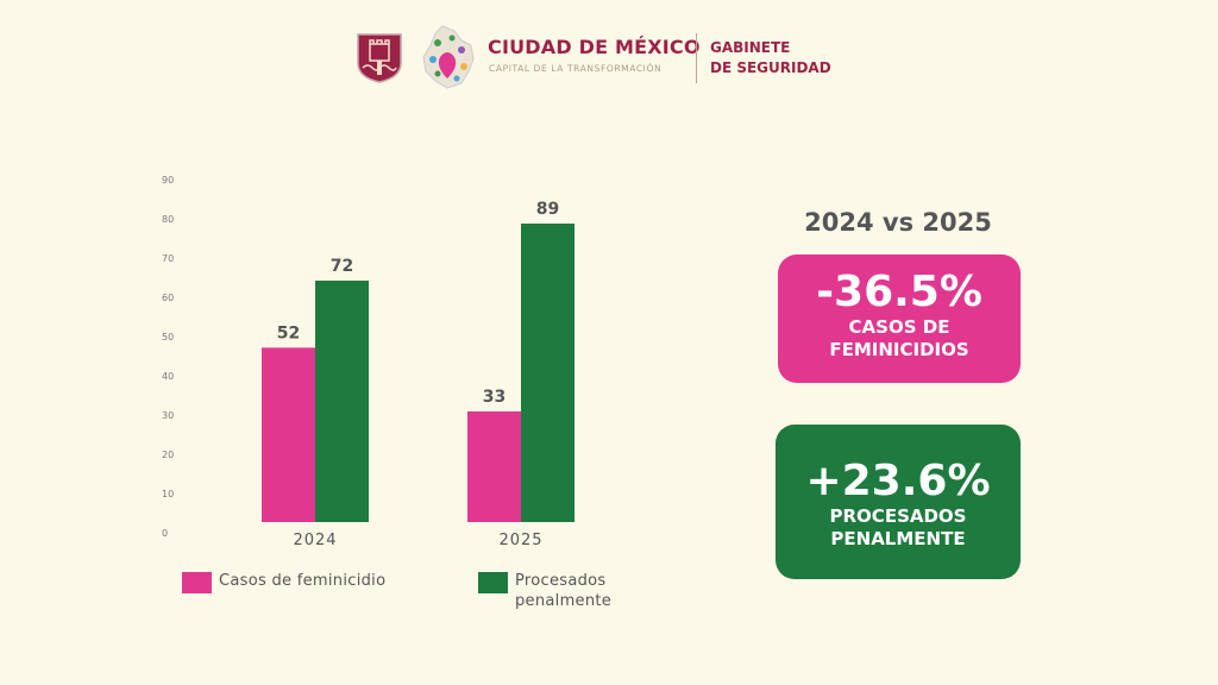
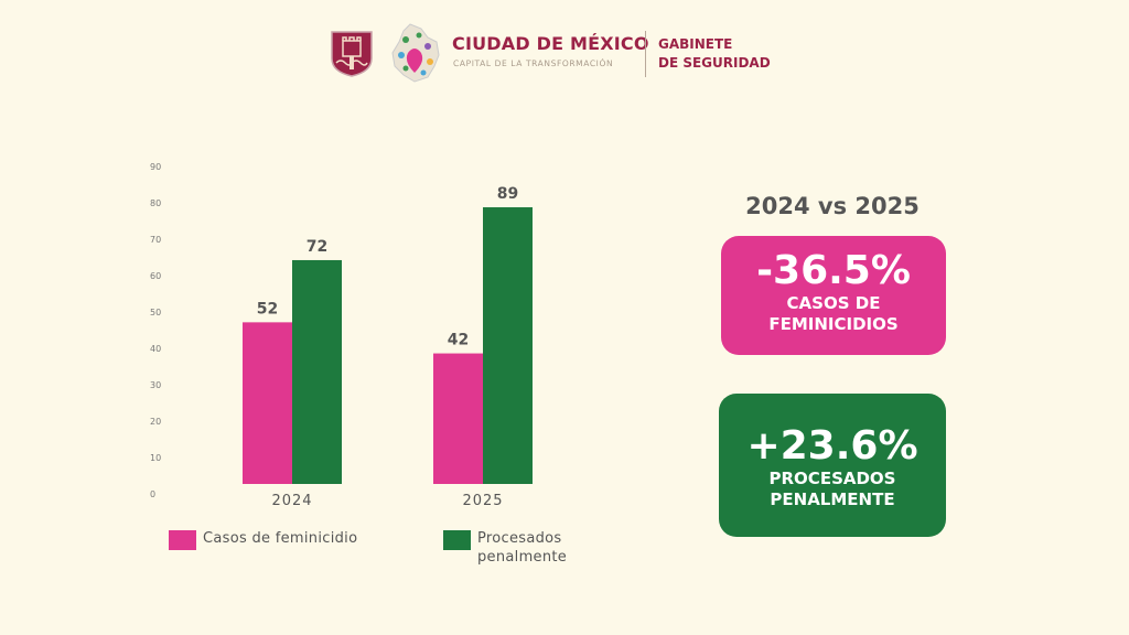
Casos de feminicidio/2025: 33 -> 42
